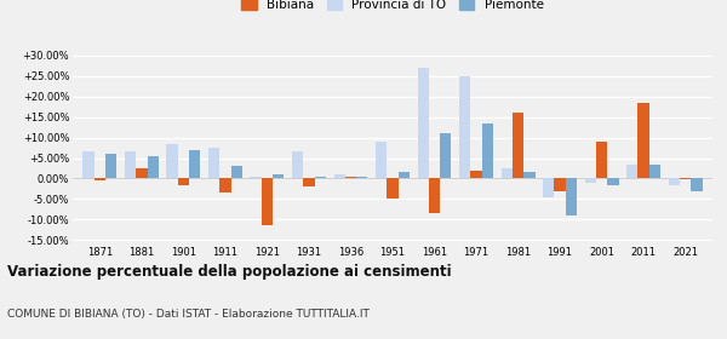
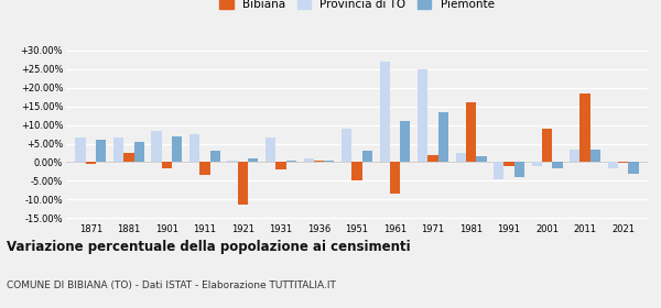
Piemonte/1951: 1.5% -> 3.0%
Bibiana/1991: -3.0% -> -1.0%
Piemonte/1991: -9.0% -> -4.0%
